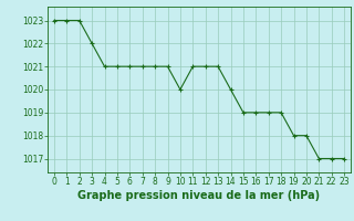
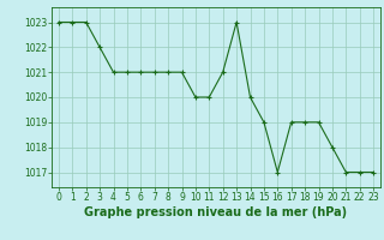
11: 1021 -> 1020
13: 1021 -> 1023
16: 1019 -> 1017
19: 1018 -> 1019
